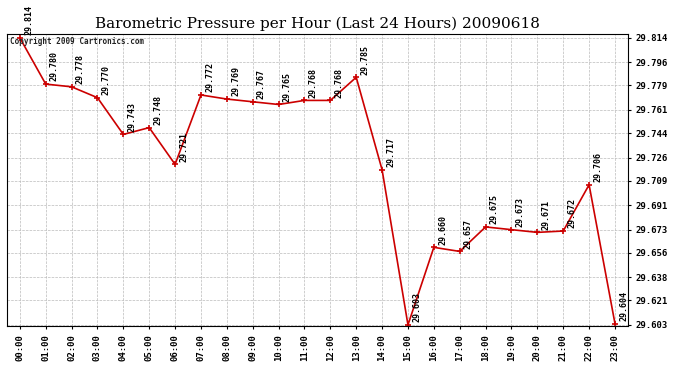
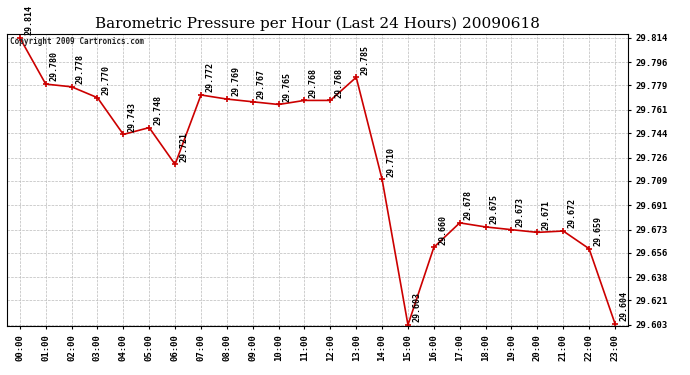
14:00: 29.717 -> 29.710
17:00: 29.657 -> 29.678
22:00: 29.706 -> 29.659
